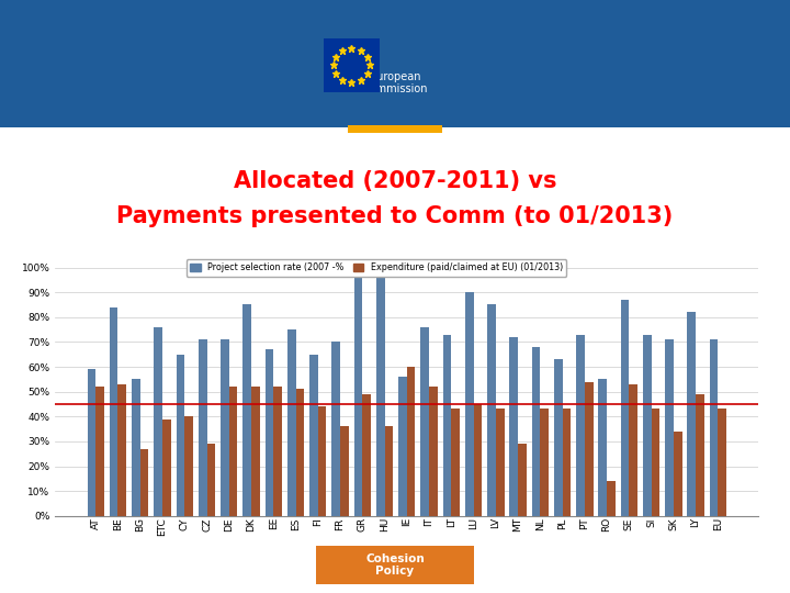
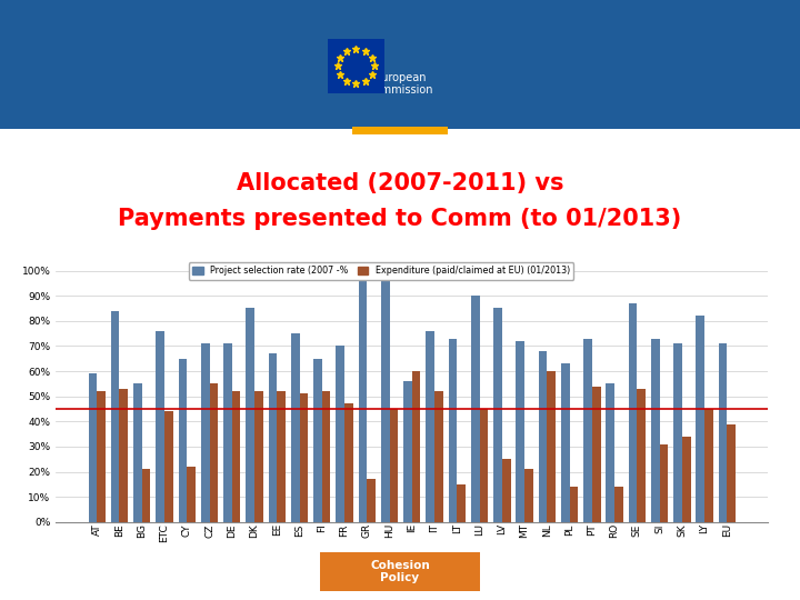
Expenditure (paid/claimed at EU) (01/2013)/BG: 27% -> 21%
Expenditure (paid/claimed at EU) (01/2013)/ETC: 39% -> 44%
Expenditure (paid/claimed at EU) (01/2013)/CY: 40% -> 22%
Expenditure (paid/claimed at EU) (01/2013)/CZ: 29% -> 55%
Expenditure (paid/claimed at EU) (01/2013)/FI: 44% -> 52%
Expenditure (paid/claimed at EU) (01/2013)/FR: 36% -> 47%
Expenditure (paid/claimed at EU) (01/2013)/GR: 49% -> 17%
Expenditure (paid/claimed at EU) (01/2013)/HU: 36% -> 45%
Expenditure (paid/claimed at EU) (01/2013)/LT: 43% -> 15%
Expenditure (paid/claimed at EU) (01/2013)/LV: 43% -> 25%
Expenditure (paid/claimed at EU) (01/2013)/MT: 29% -> 21%
Expenditure (paid/claimed at EU) (01/2013)/NL: 43% -> 60%
Expenditure (paid/claimed at EU) (01/2013)/PL: 43% -> 14%
Expenditure (paid/claimed at EU) (01/2013)/SI: 43% -> 31%
Expenditure (paid/claimed at EU) (01/2013)/LY: 49% -> 45%
Expenditure (paid/claimed at EU) (01/2013)/EU: 43% -> 39%
